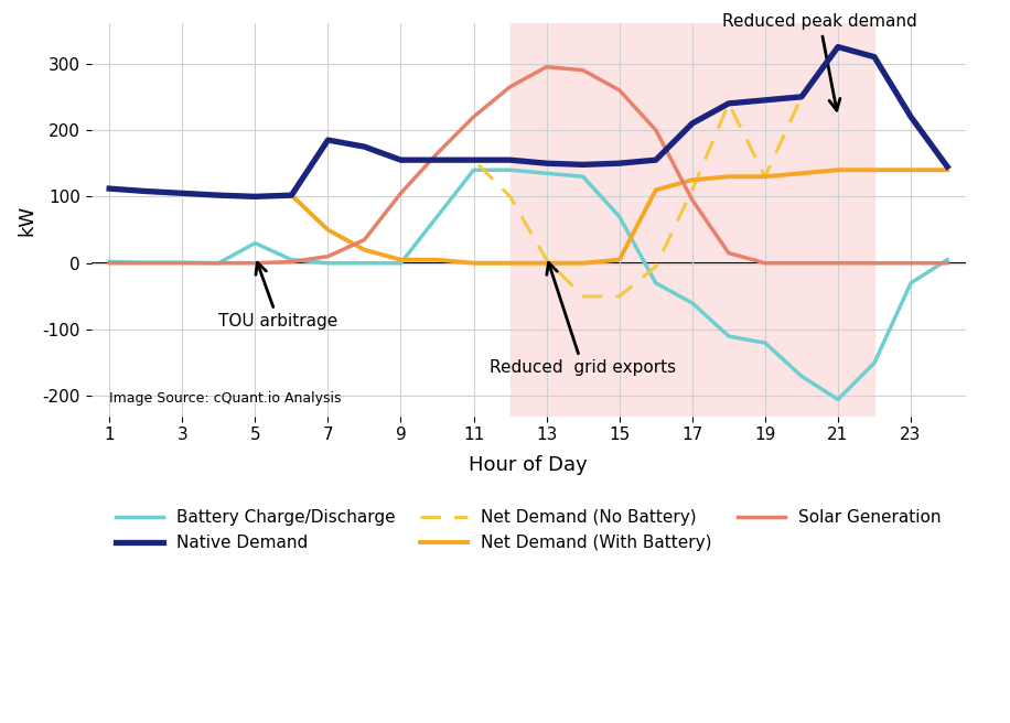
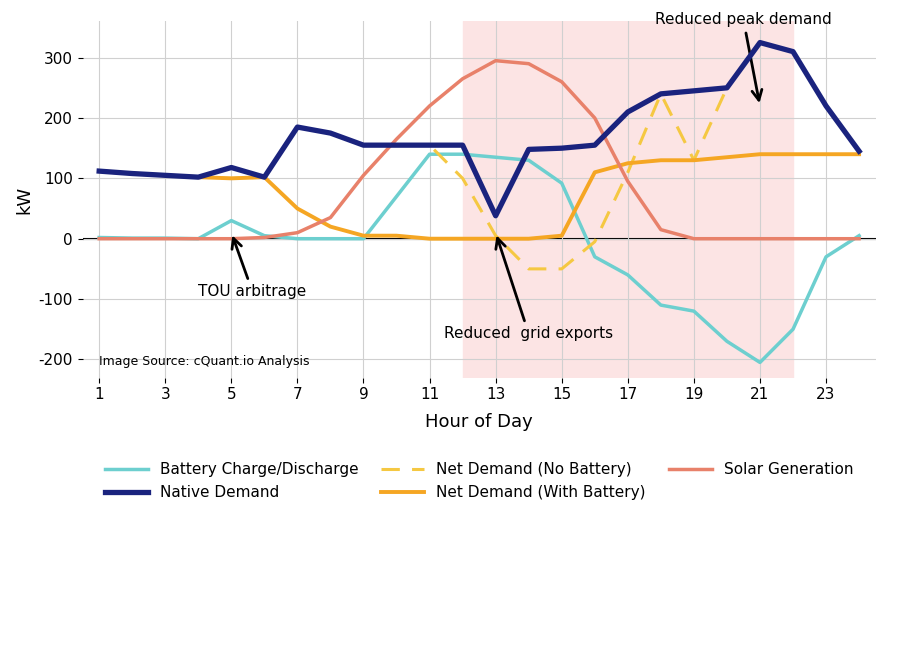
Native Demand/5: 100 -> 118
Native Demand/13: 150 -> 38
Battery Charge/Discharge/15: 70 -> 92
